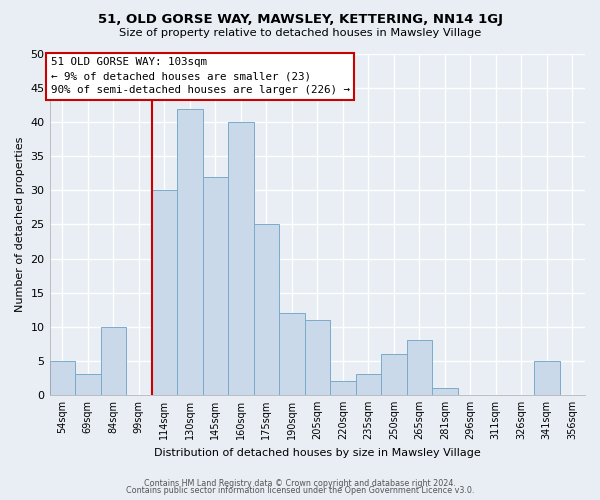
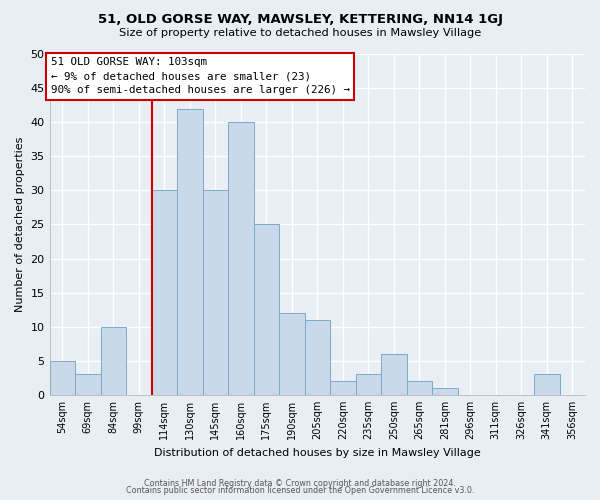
145sqm: 32 -> 30
265sqm: 8 -> 2
341sqm: 5 -> 3
